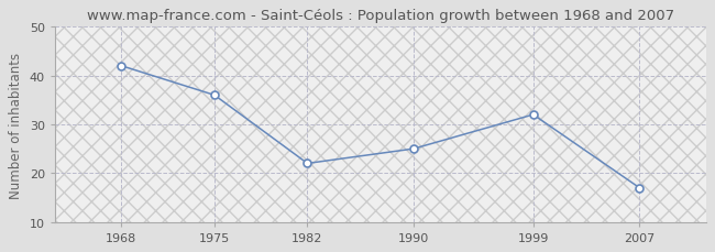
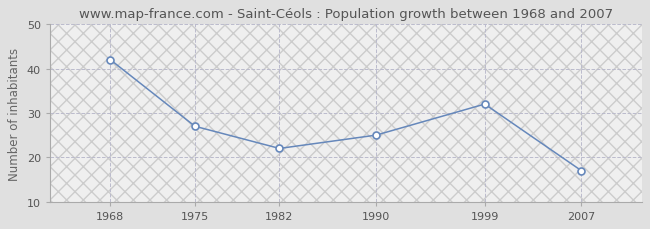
1975: 36 -> 27
